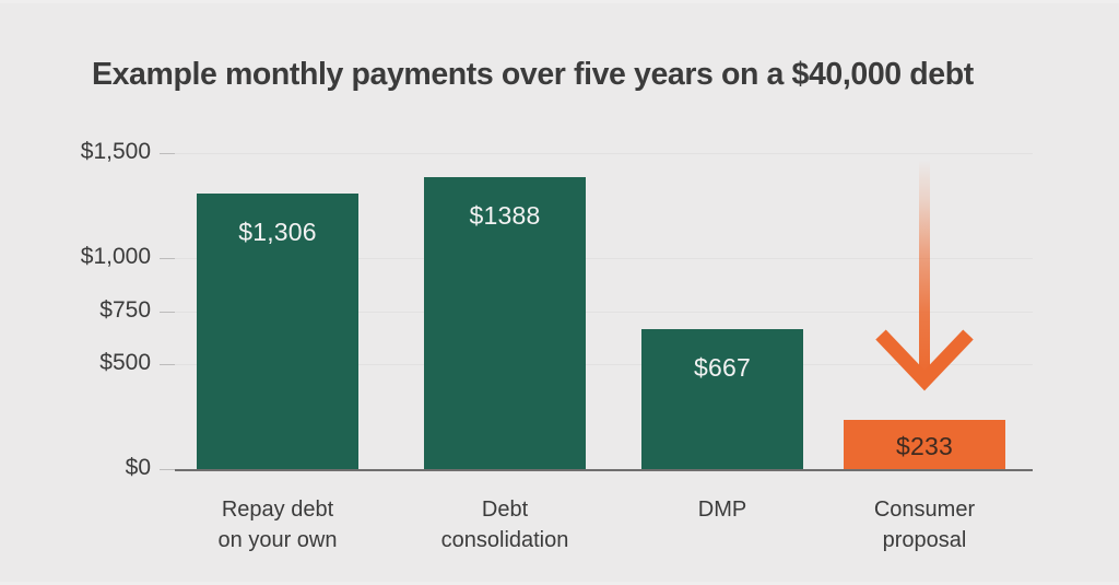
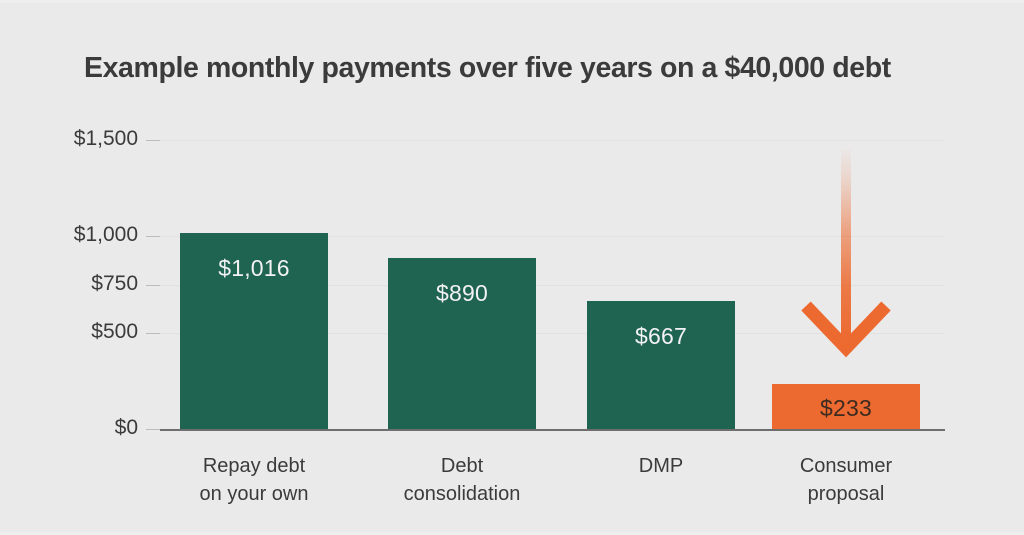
Repay debt on your own: $1,306 -> $1,016
Debt consolidation: $1388 -> $890
